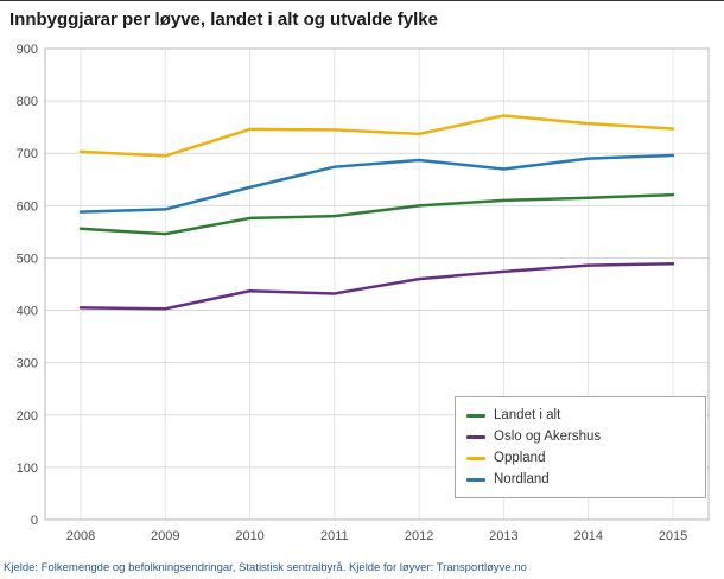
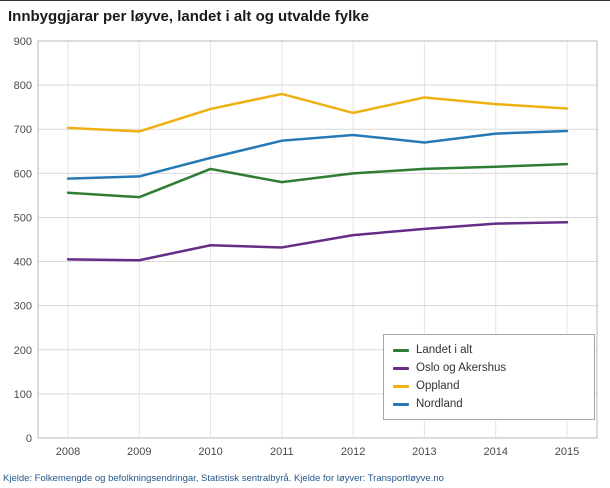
Landet i alt/2010: 580 -> 610
Oppland/2011: 740 -> 780
